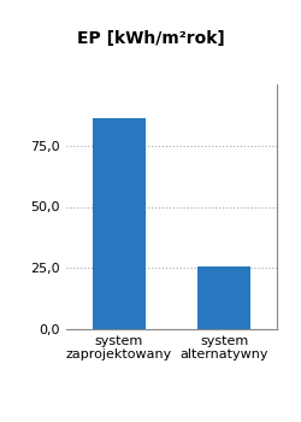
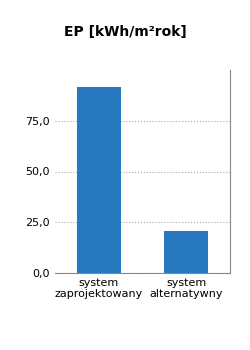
system zaprojektowany: 86,0 -> 91,5
system alternatywny: 25,5 -> 20,5
